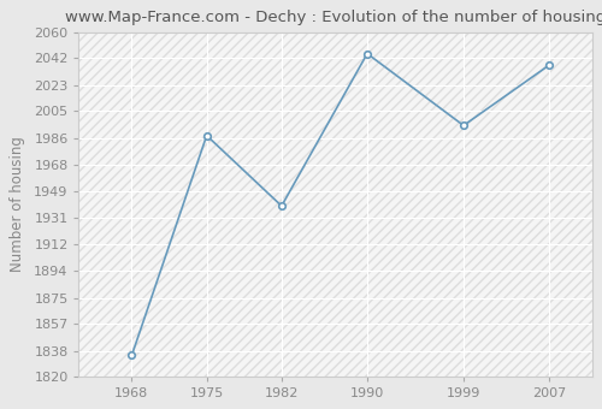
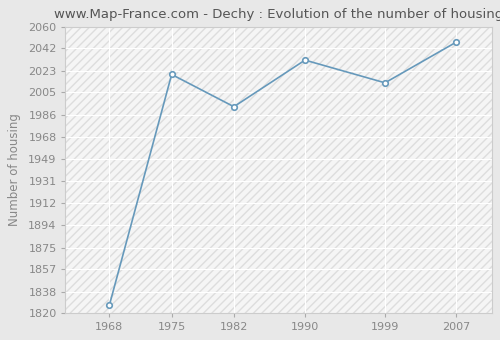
1968: 1835 -> 1827
1975: 1988 -> 2020
1982: 1939 -> 1993
1990: 2045 -> 2032
1999: 1995 -> 2013
2007: 2037 -> 2047
